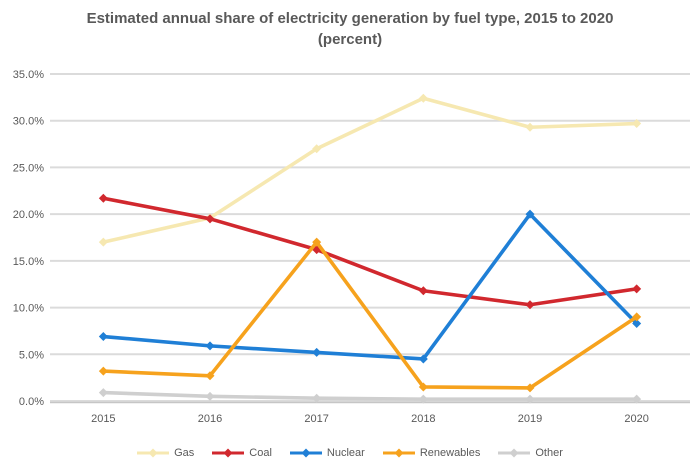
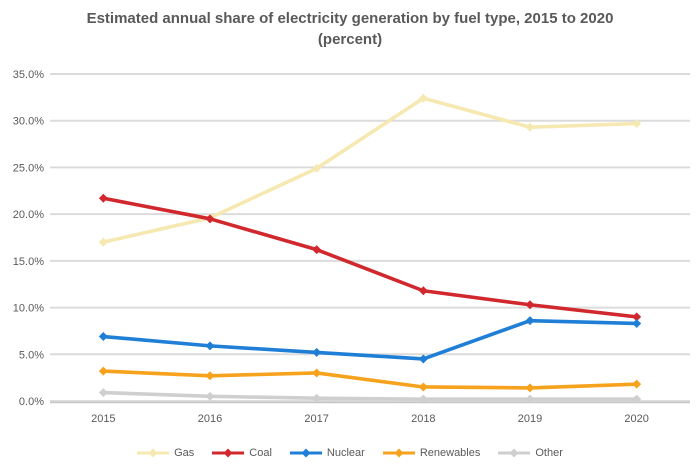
Gas/2017: 27% -> 25%
Renewables/2017: 17% -> 3%
Nuclear/2019: 20% -> 9%
Coal/2020: 12% -> 9%
Renewables/2020: 9% -> 2%
